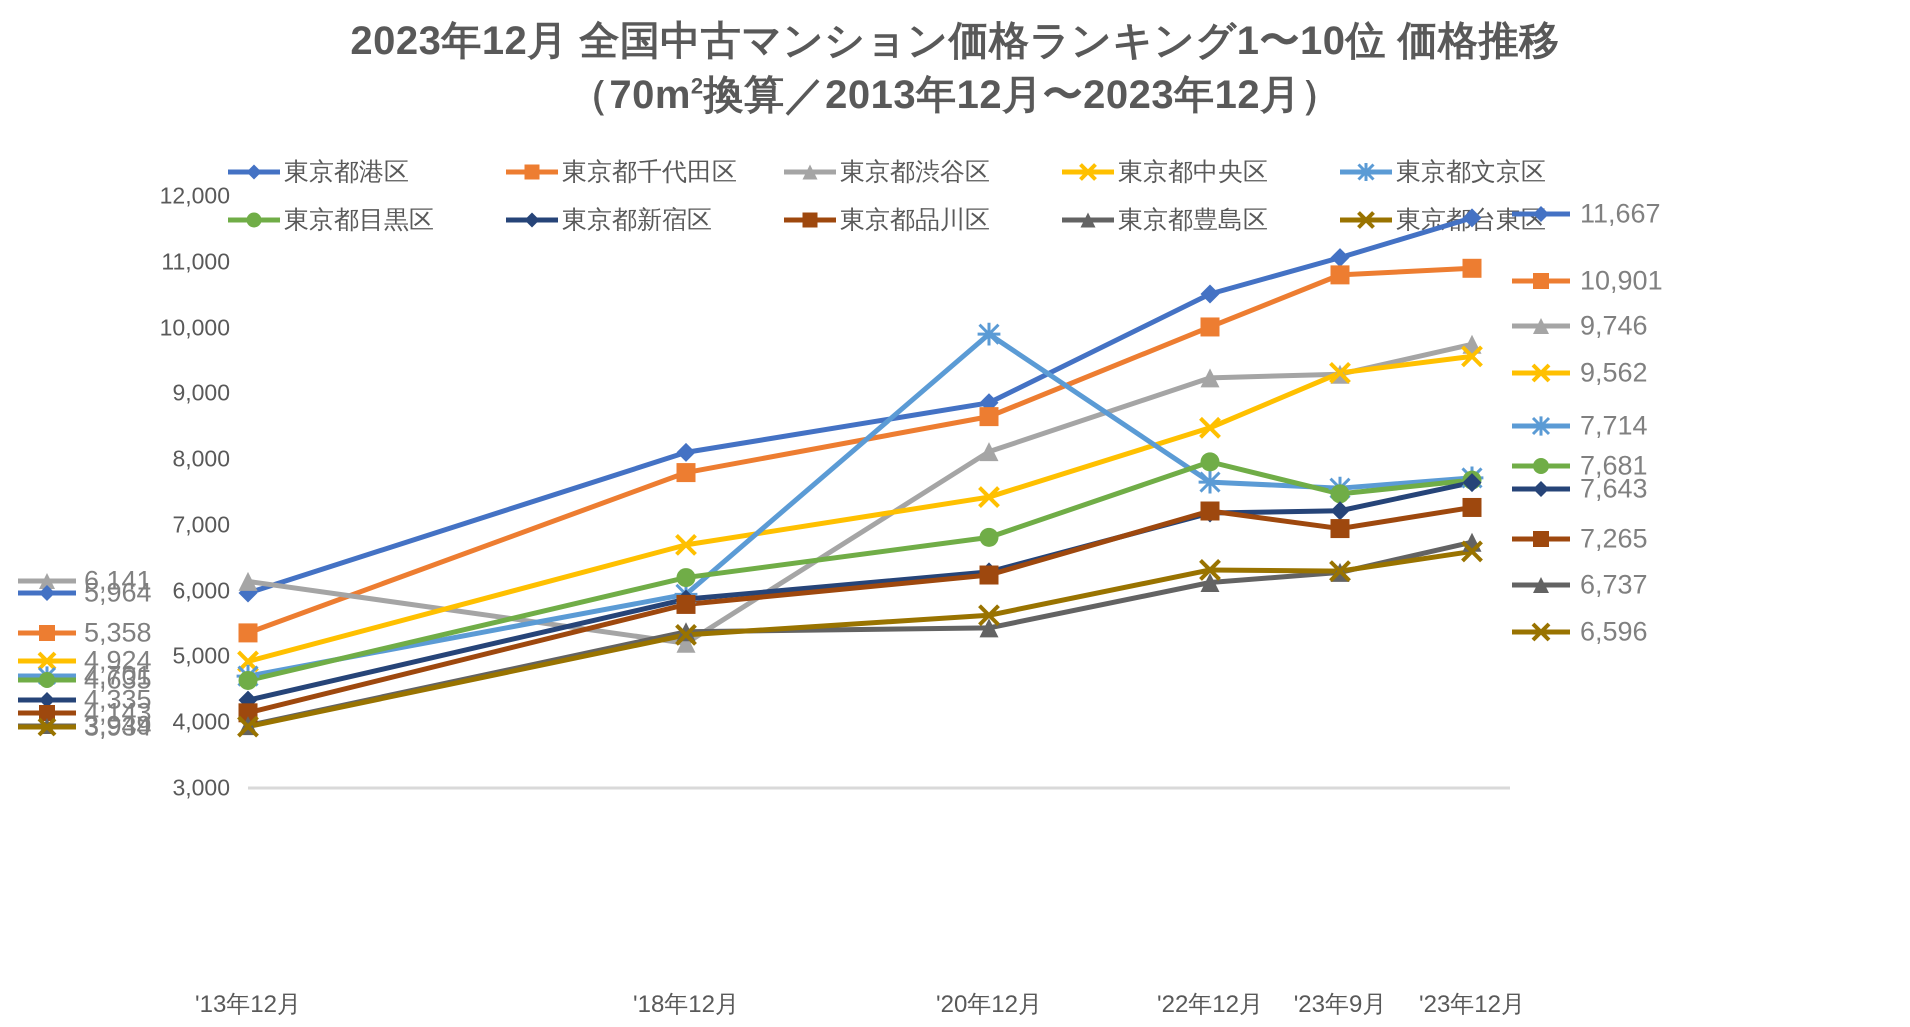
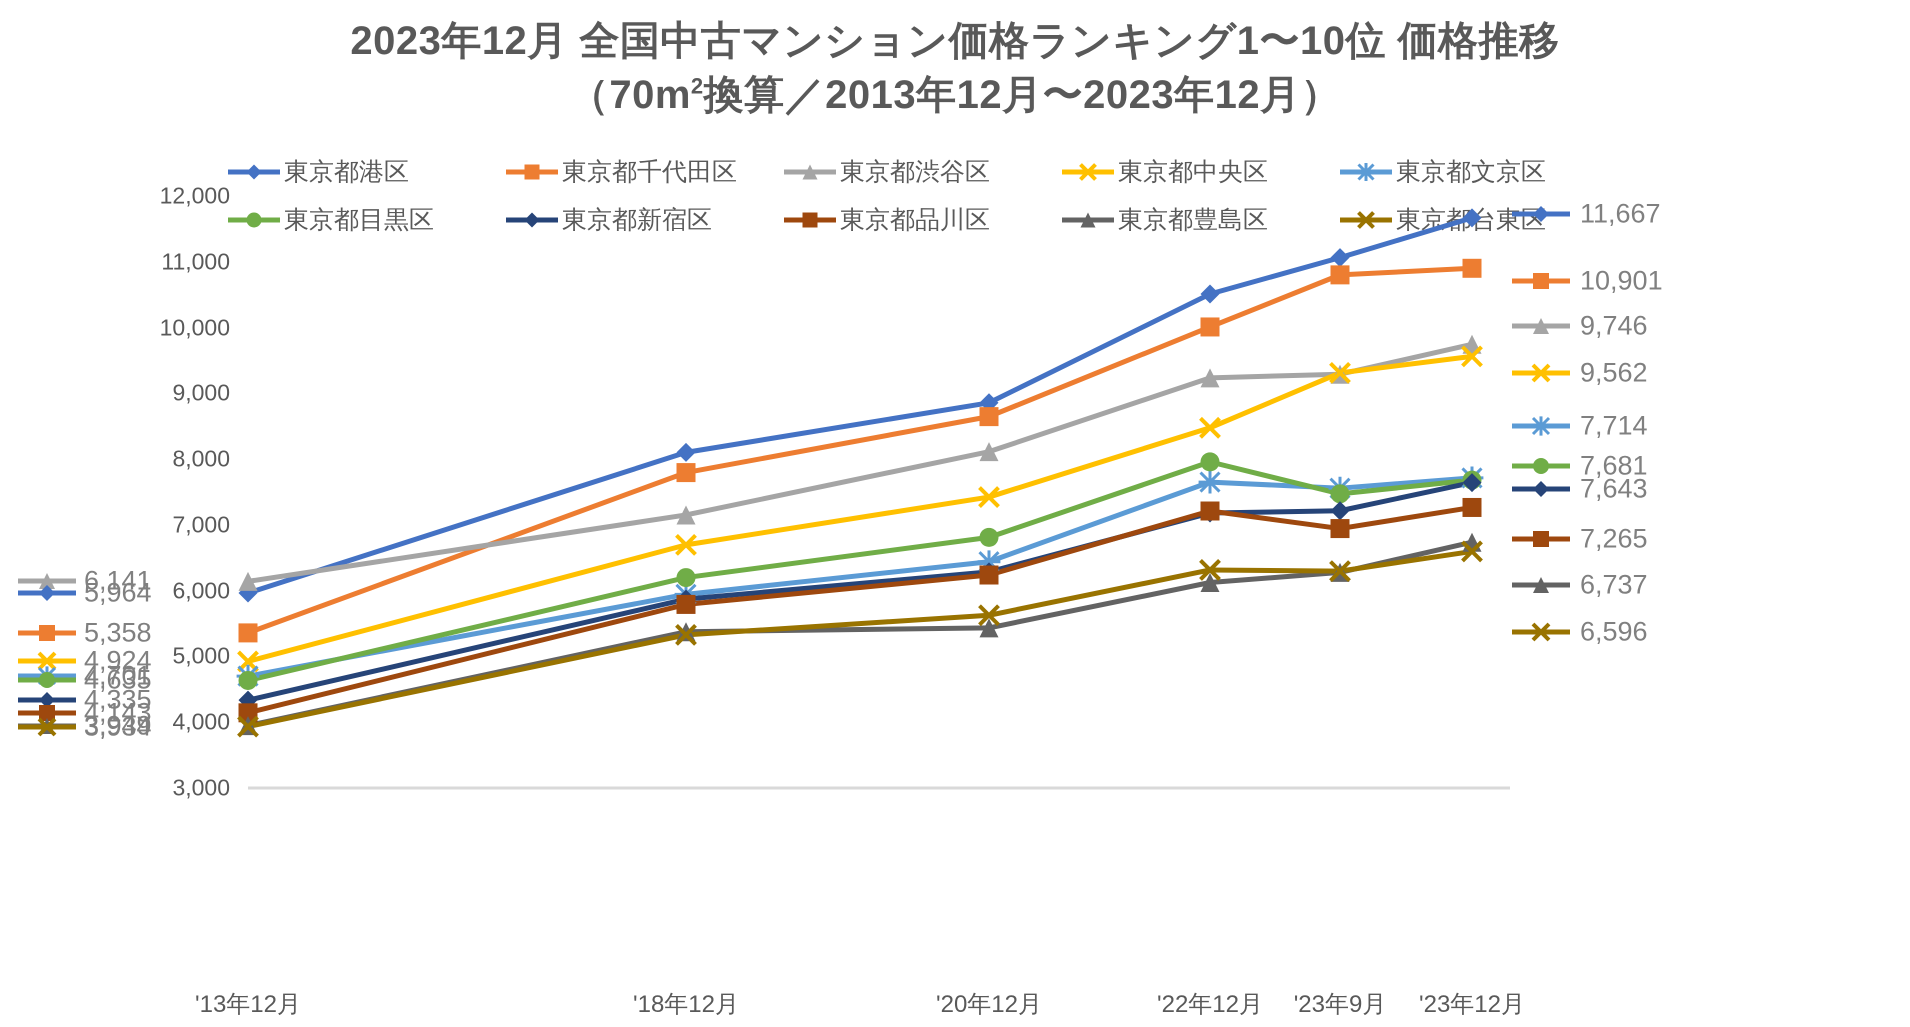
東京都渋谷区/'18年12月: 5200 -> 7200
東京都文京区/'20年12月: 9900 -> 6400
